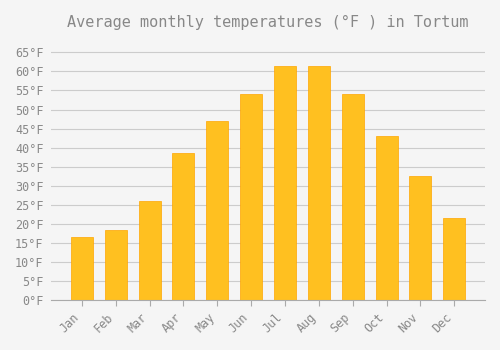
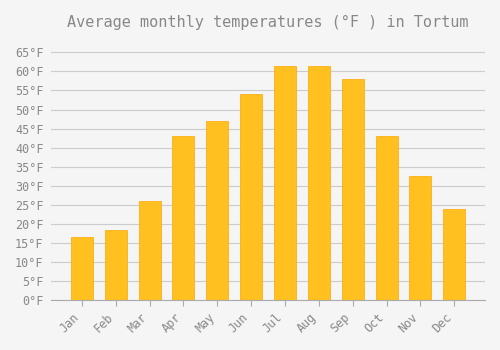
Apr: 38.5°F -> 43.0°F
Sep: 54.0°F -> 58.0°F
Dec: 21.5°F -> 24.0°F
